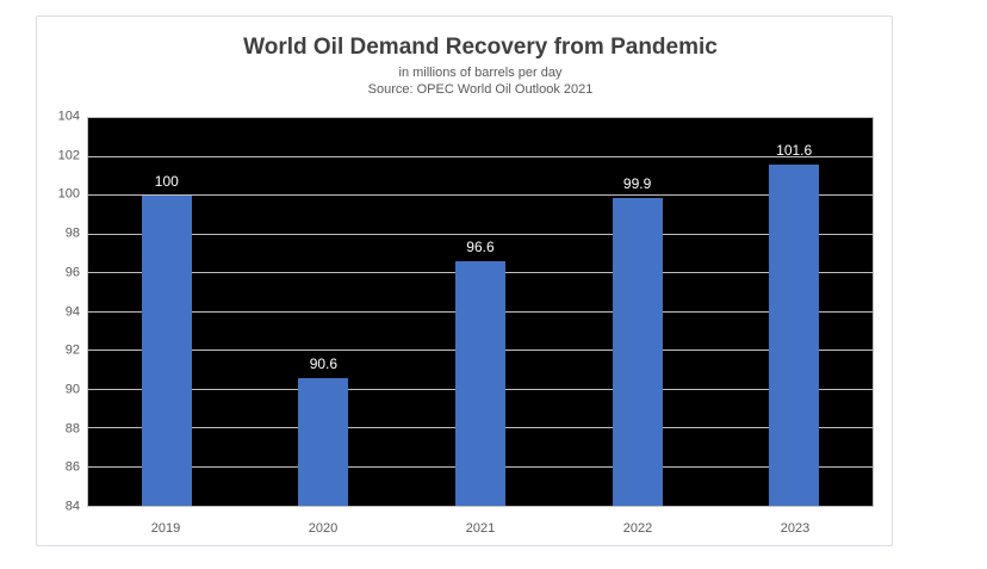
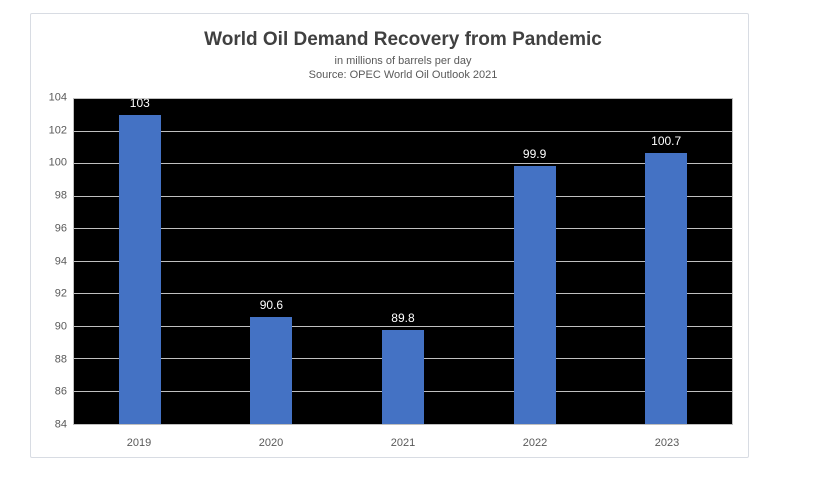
2019: 100 -> 103
2021: 96.6 -> 89.8
2023: 101.6 -> 100.7
